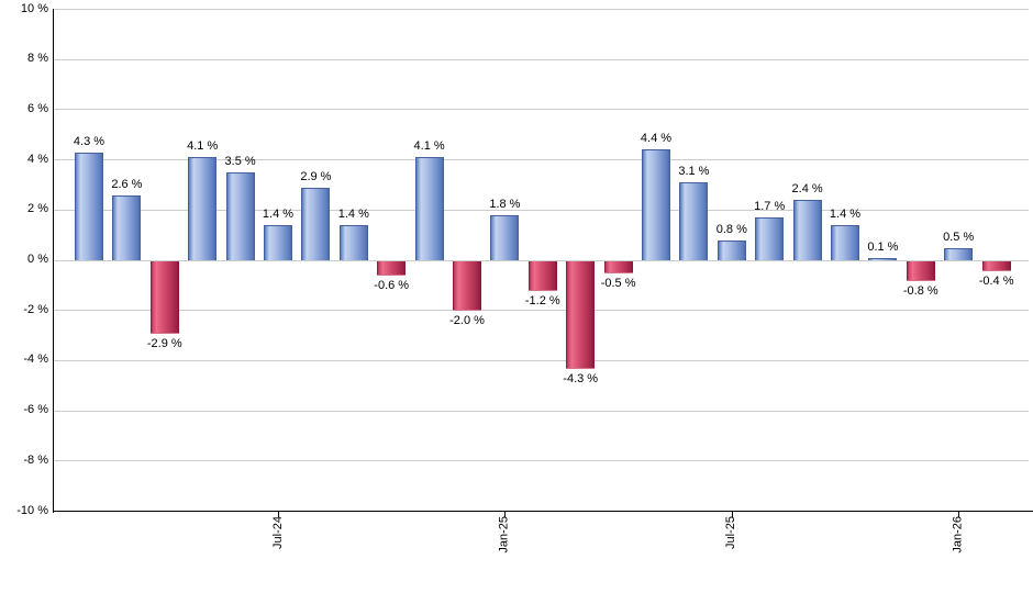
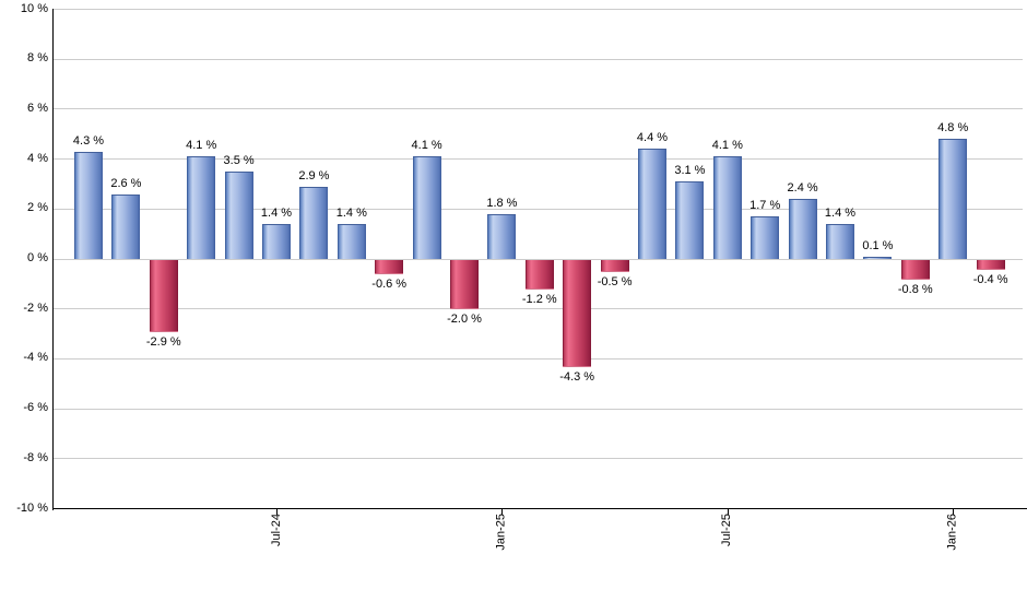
Jul-25: 0.8 -> 4.1
Jan-26: 0.5 -> 4.8
